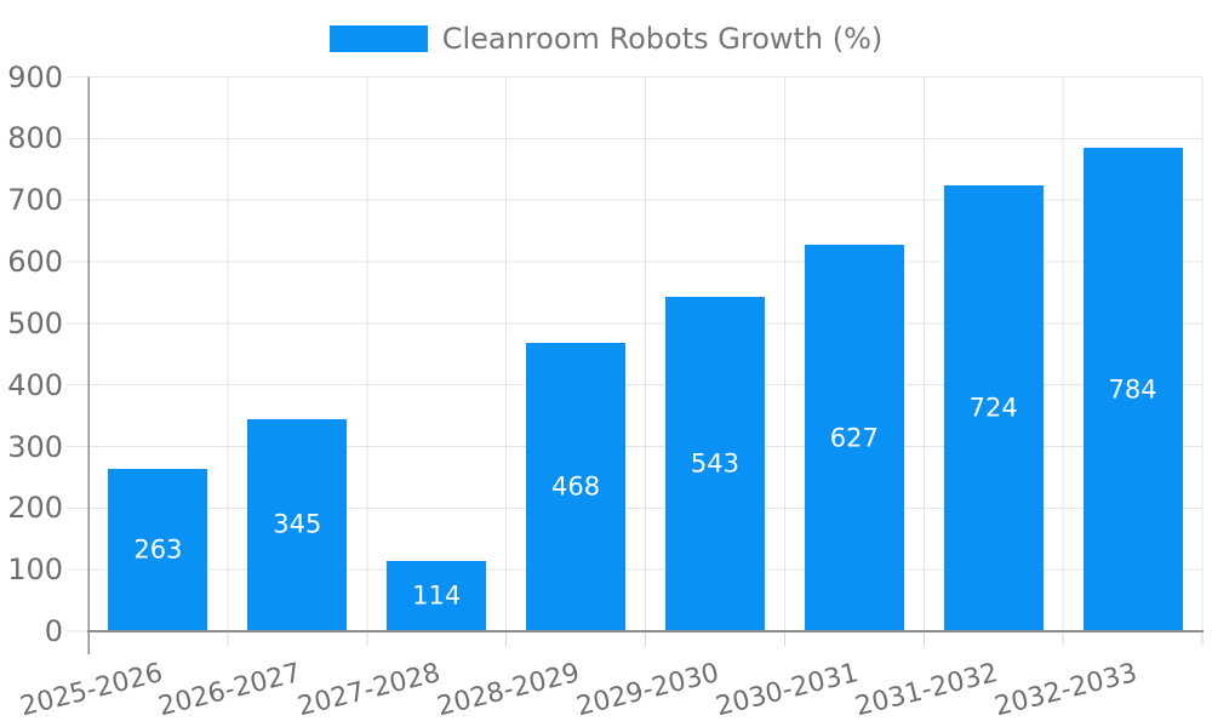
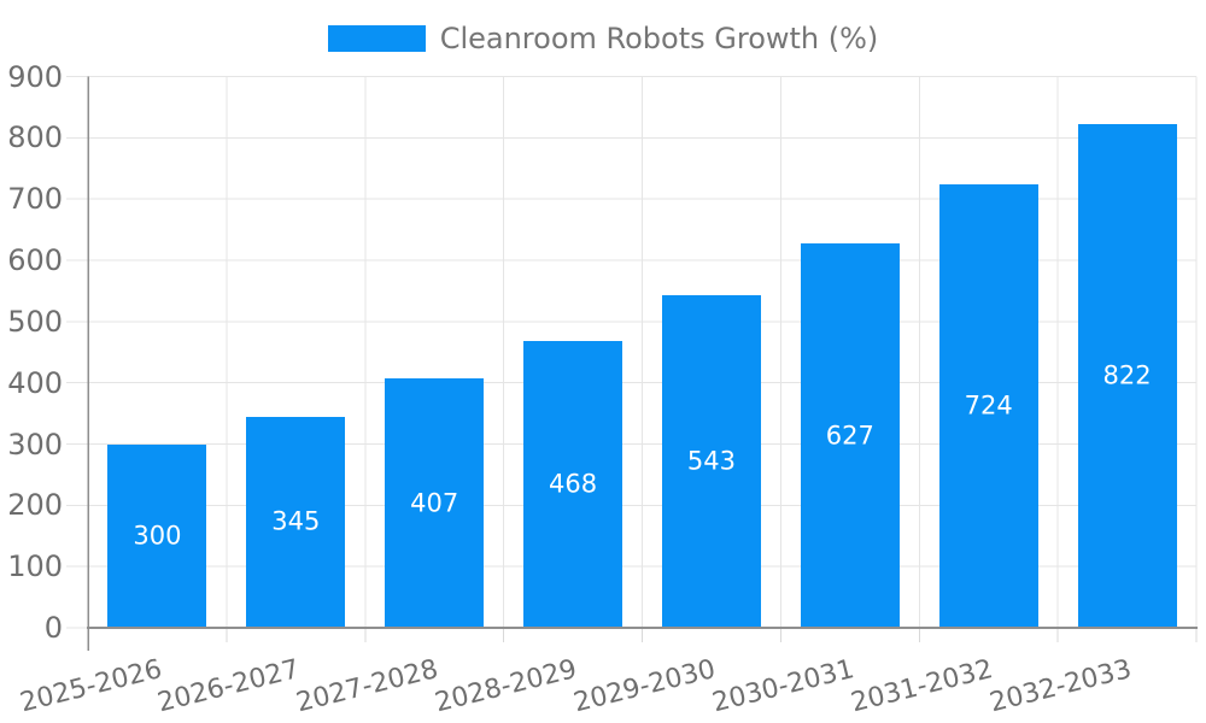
2025-2026: 263 -> 300
2027-2028: 114 -> 407
2032-2033: 784 -> 822
